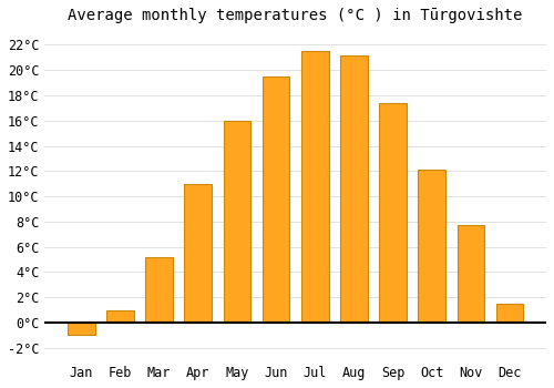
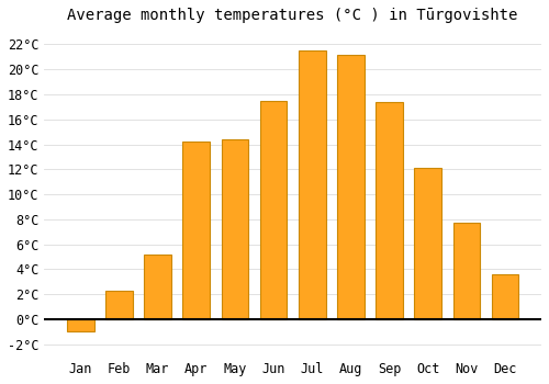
Feb: 1.0°C -> 2.3°C
Apr: 11.0°C -> 14.2°C
May: 16.0°C -> 14.4°C
Jun: 19.5°C -> 17.5°C
Dec: 1.5°C -> 3.6°C
